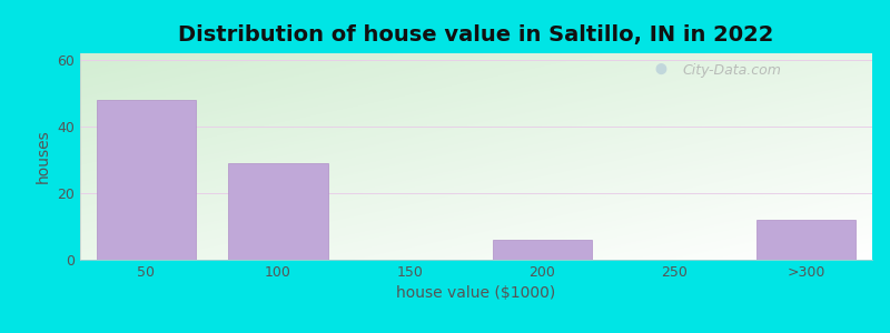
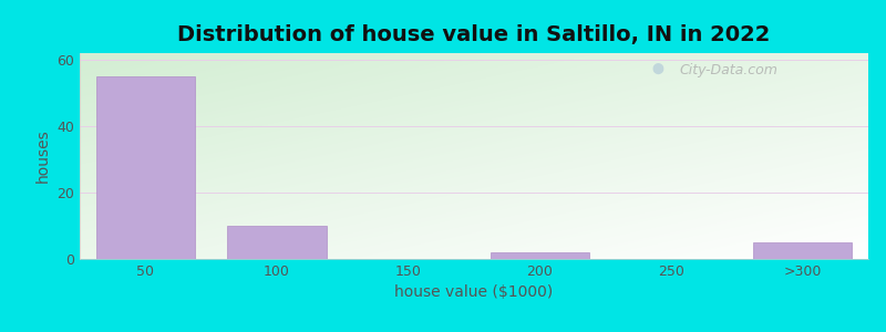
50: 48 -> 55
100: 29 -> 10
200: 6 -> 2
>300: 12 -> 5
